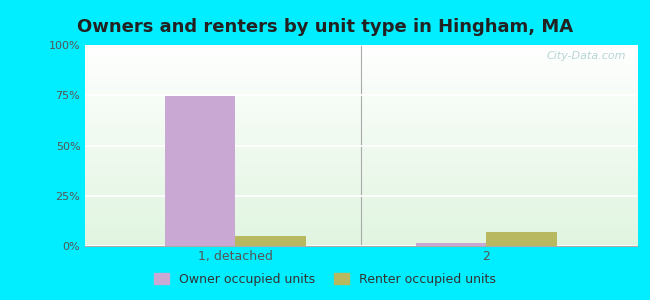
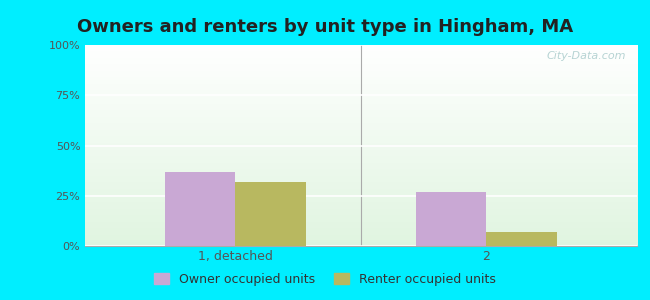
Owner occupied units/1, detached: 74.5% -> 37.0%
Renter occupied units/1, detached: 5% -> 32%
Owner occupied units/2: 1.5% -> 27.0%
